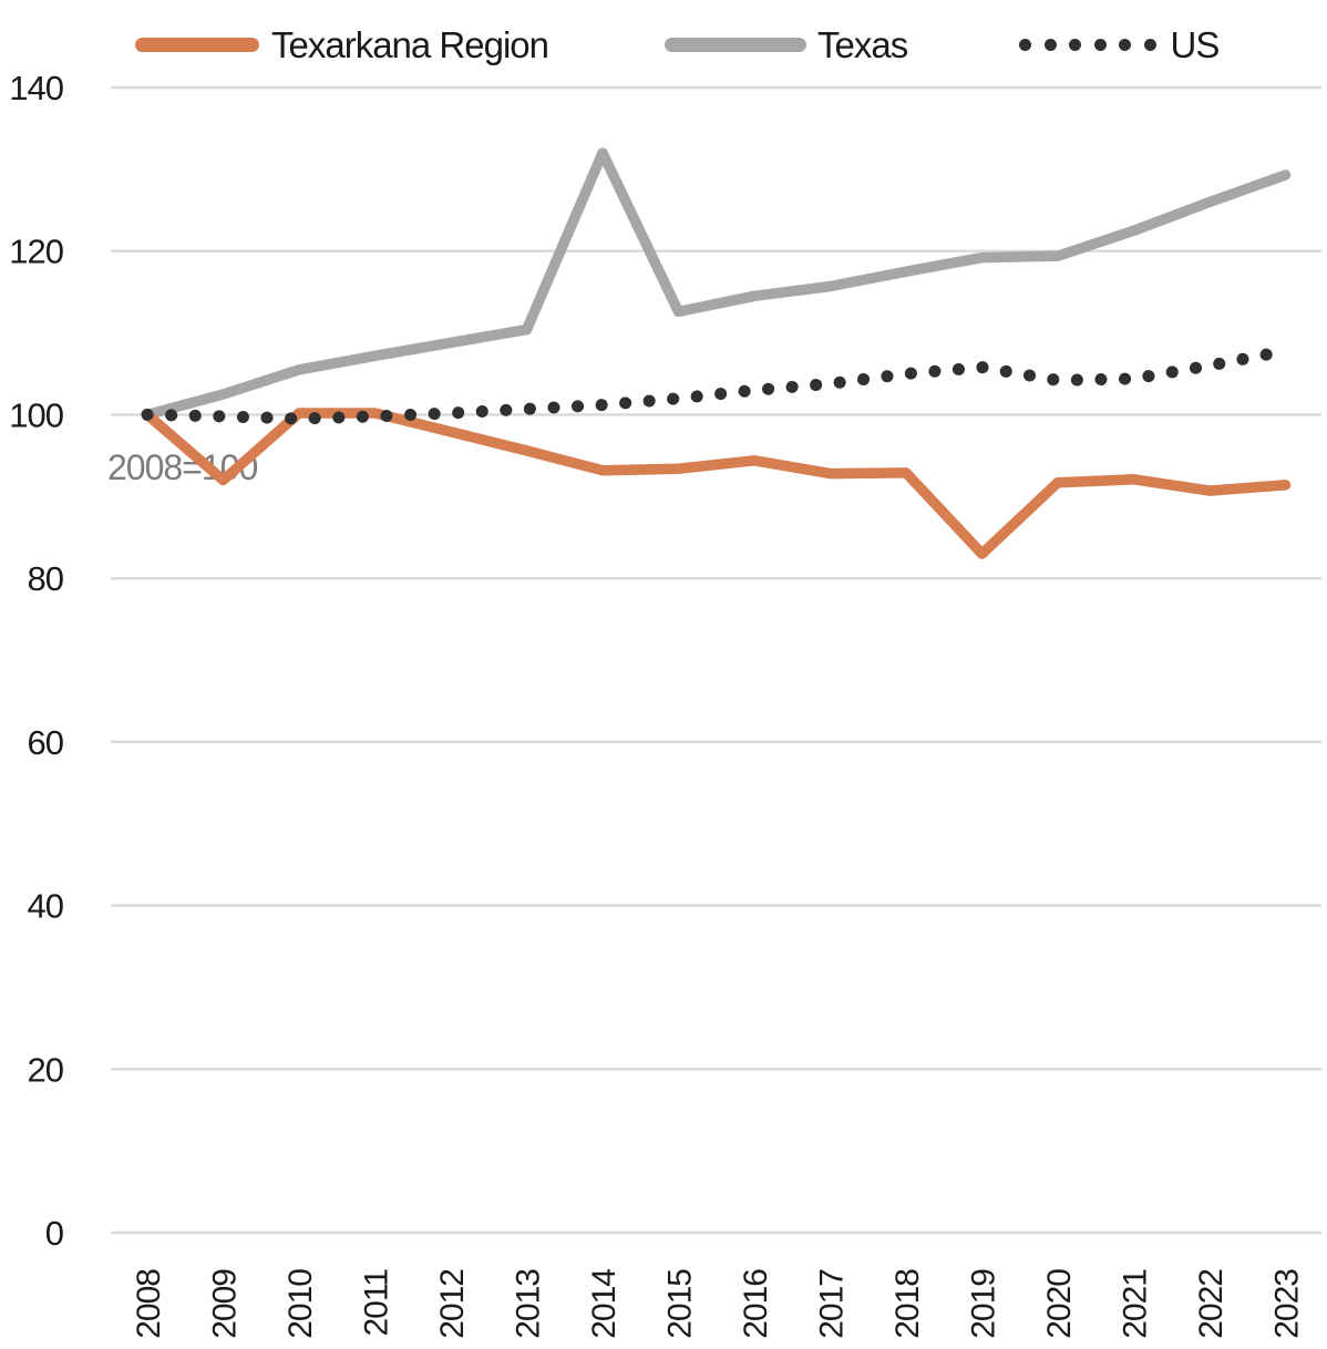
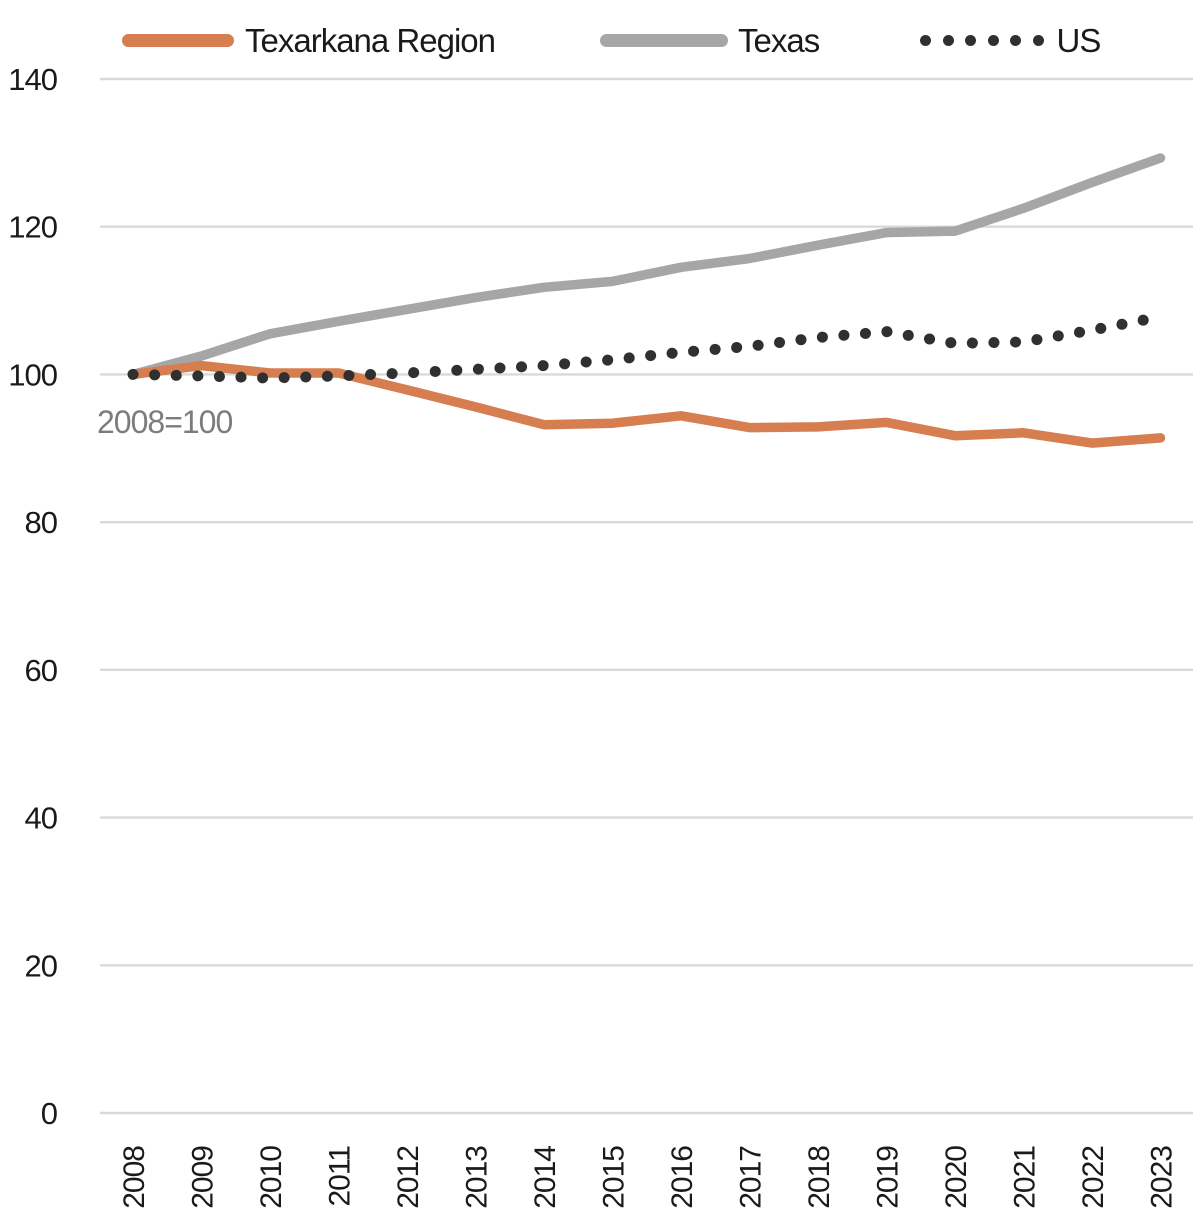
Texarkana Region/2009: 92 -> 101
Texas/2014: 132 -> 112
Texarkana Region/2019: 83 -> 94
